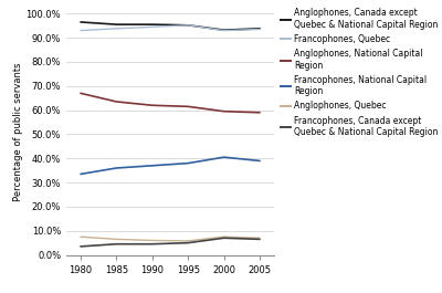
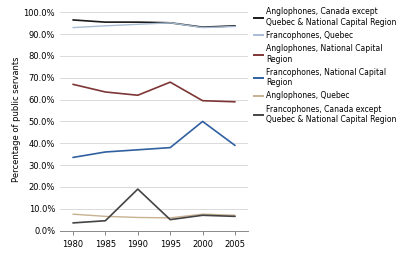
Francophones, Canada except Quebec & National Capital Region/1990: 4.5% -> 19.0%
Anglophones, National Capital Region/1995: 61.5% -> 68.0%
Francophones, National Capital Region/2000: 40.5% -> 50.0%
